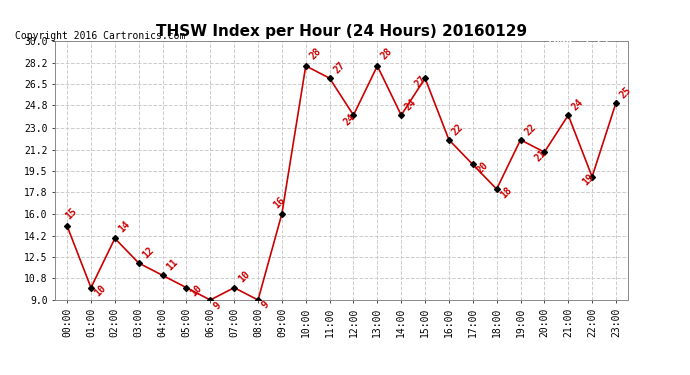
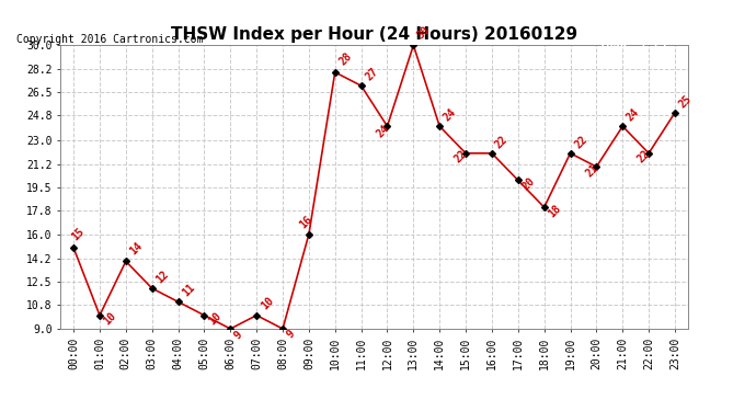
13:00: 28 -> 30
15:00: 27 -> 22
22:00: 19 -> 22
